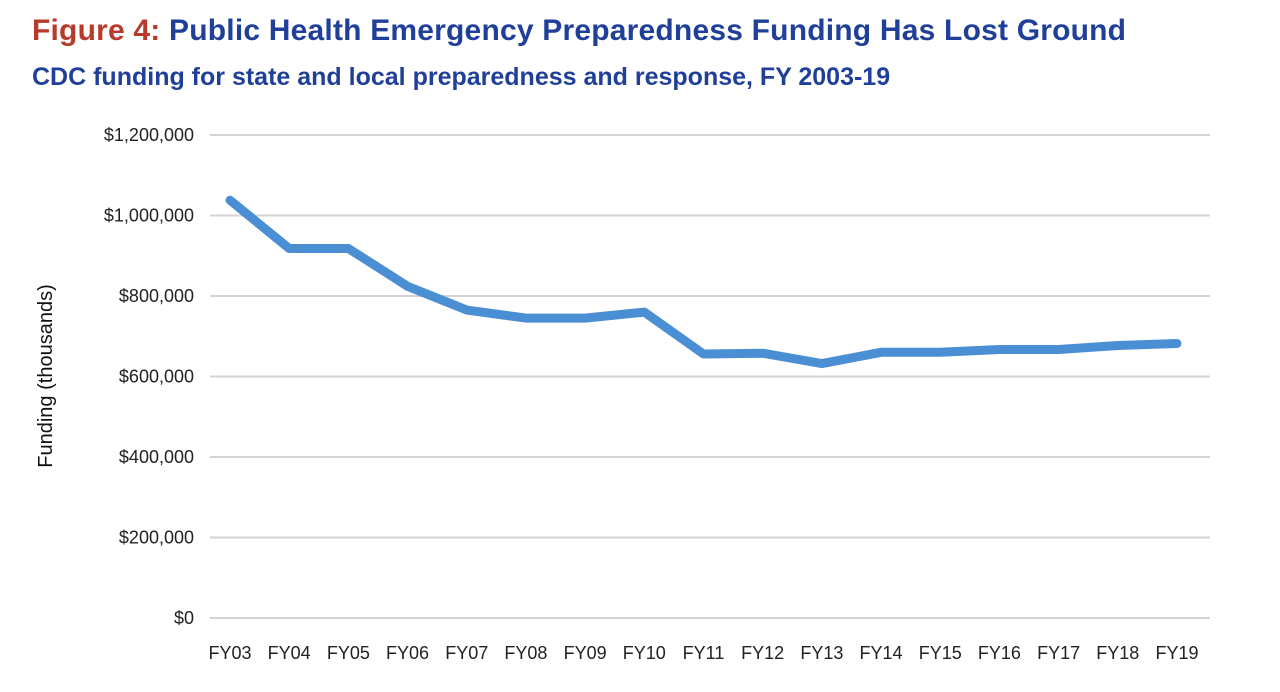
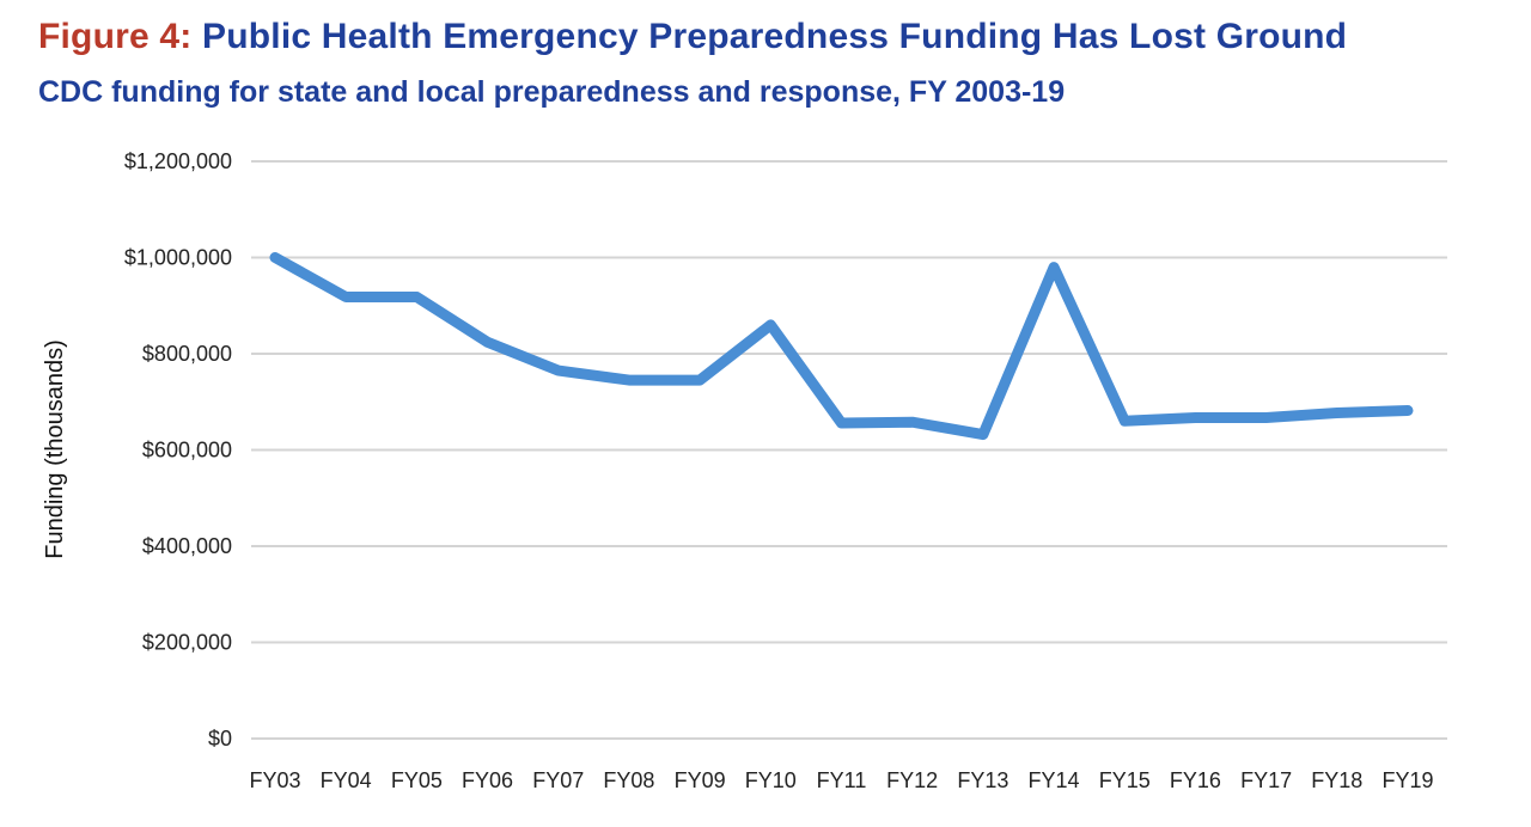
FY03: $1040000 -> $1000000
FY10: $760000 -> $860000
FY14: $660000 -> $980000
